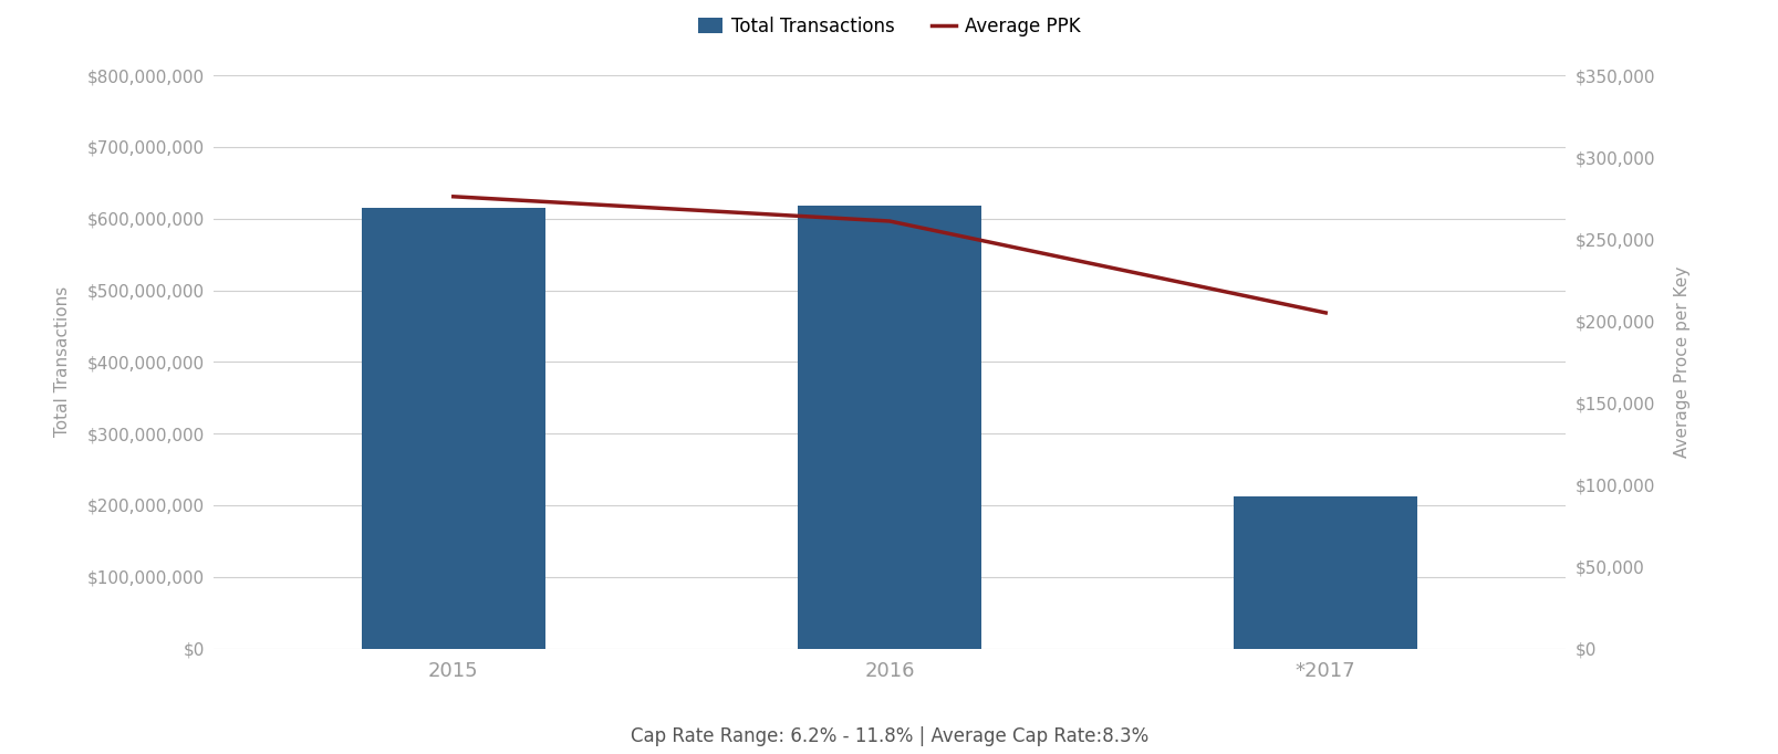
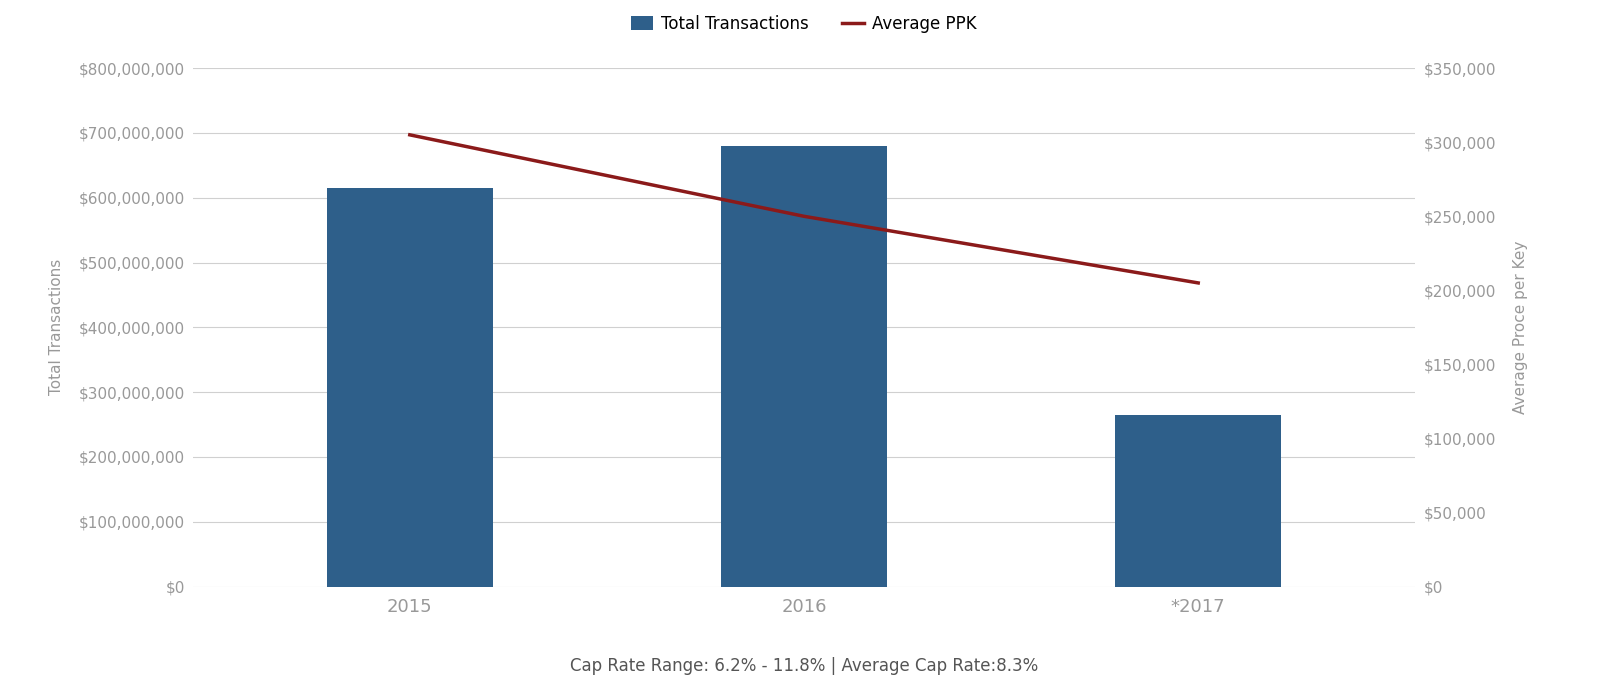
Average PPK/2015: $276,000 -> $305,000
Total Transactions/2016: $618,000,000 -> $680,000,000
Average PPK/2016: $261,000 -> $250,000
Total Transactions/*2017: $212,000,000 -> $265,000,000
